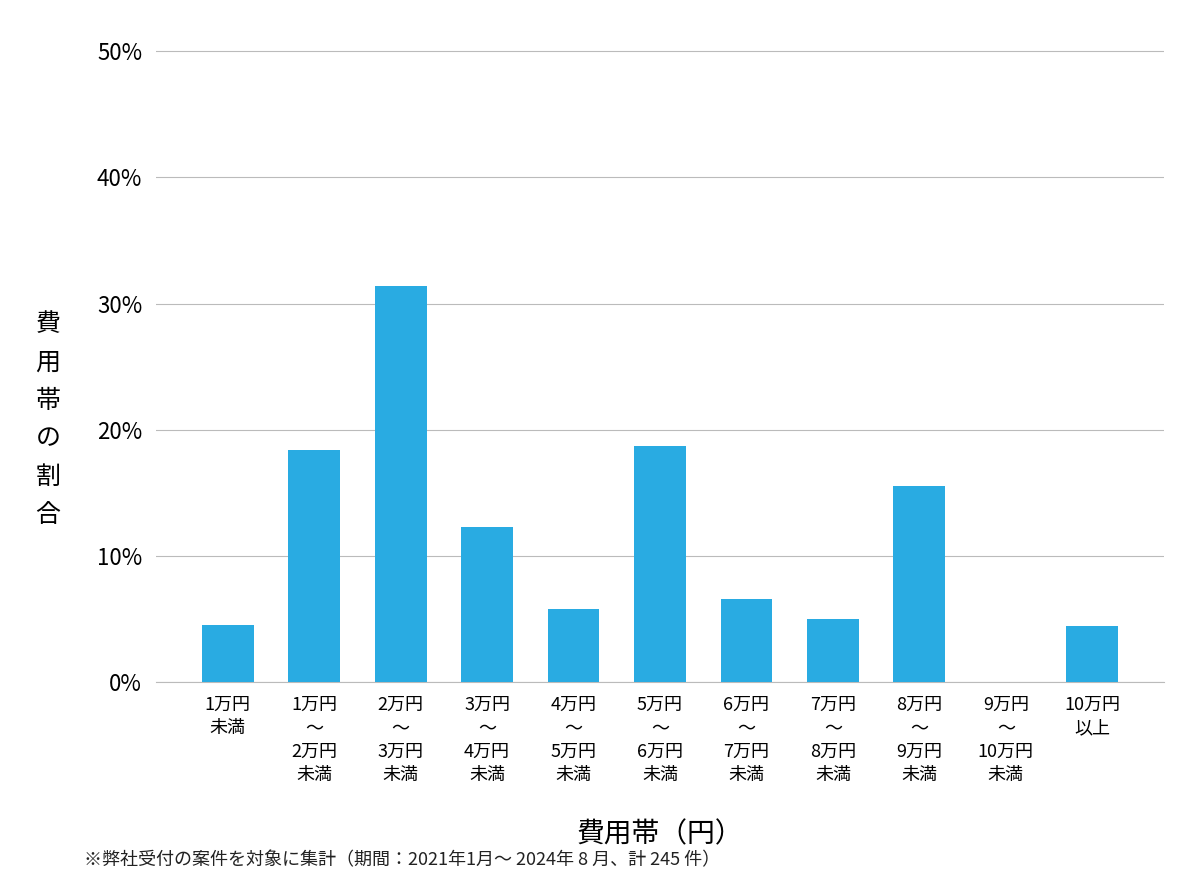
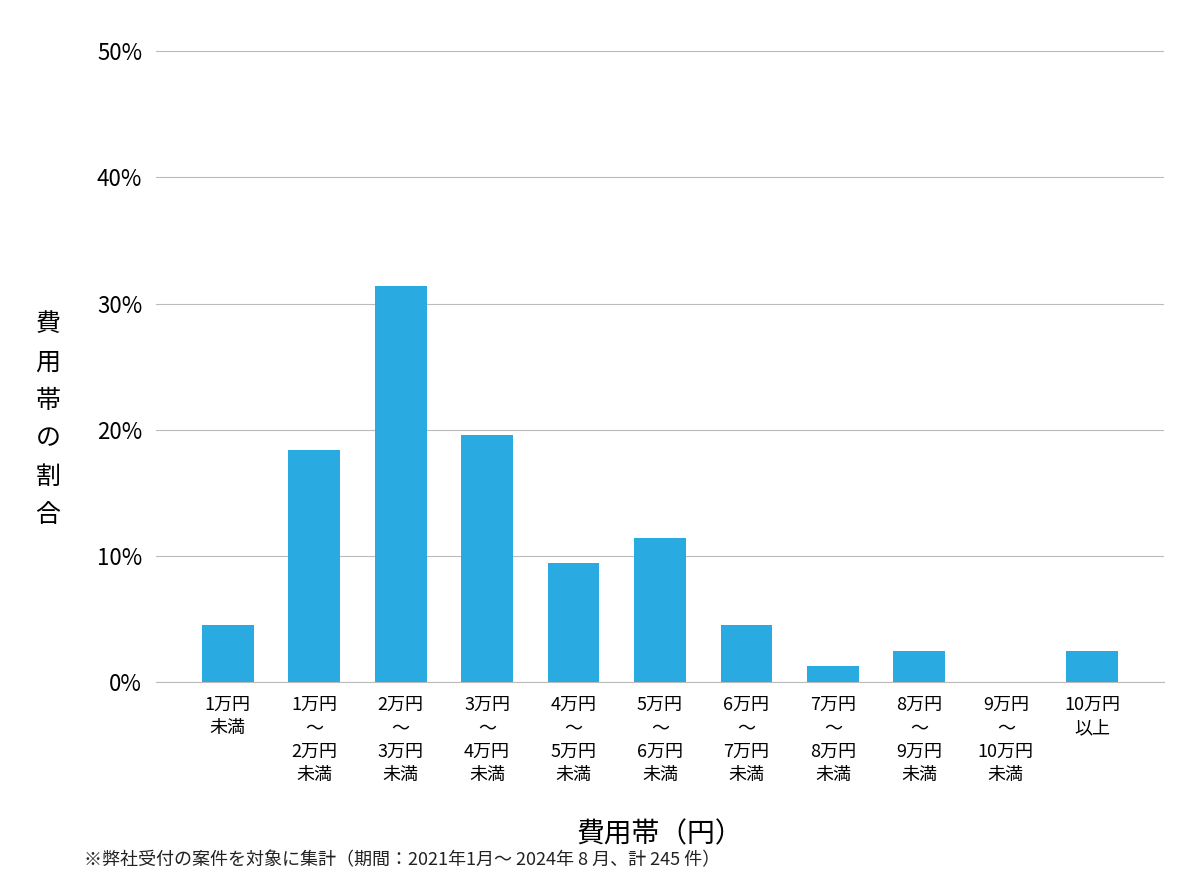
3万円 〜 4万円 未満: 12.3% -> 19.6%
4万円 〜 5万円 未満: 5.8% -> 9.4%
5万円 〜 6万円 未満: 18.7% -> 11.4%
6万円 〜 7万円 未満: 6.6% -> 4.5%
7万円 〜 8万円 未満: 5.0% -> 1.2%
8万円 〜 9万円 未満: 15.5% -> 2.5%
10万円 以上: 4.4% -> 2.5%
